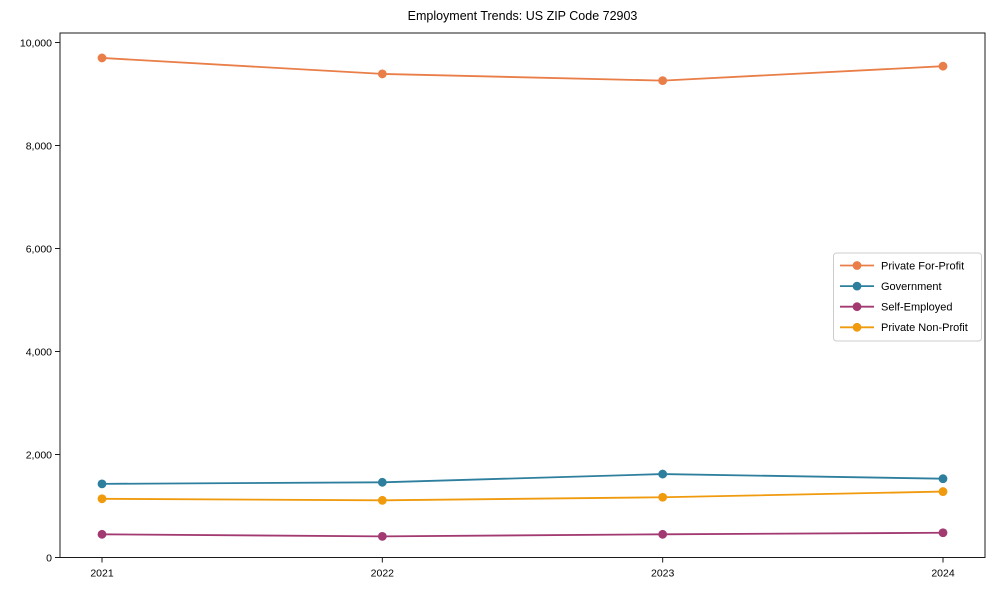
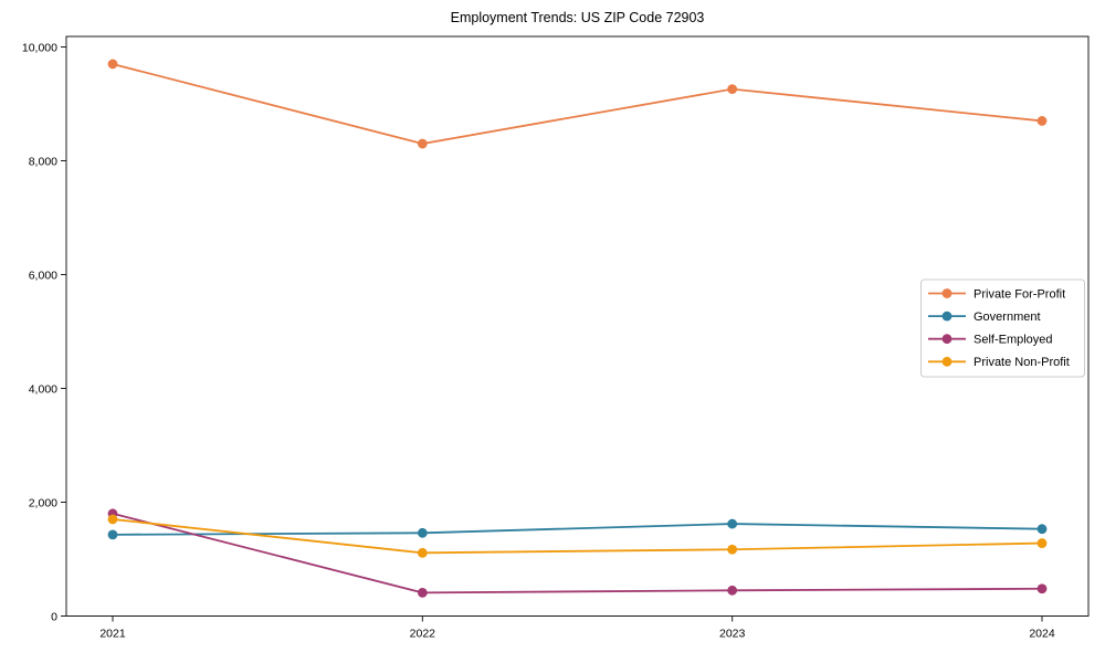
Self-Employed/2021: 400 -> 1800
Private Non-Profit/2021: 1100 -> 1700
Private For-Profit/2022: 9400 -> 8300
Private For-Profit/2024: 9500 -> 8700
